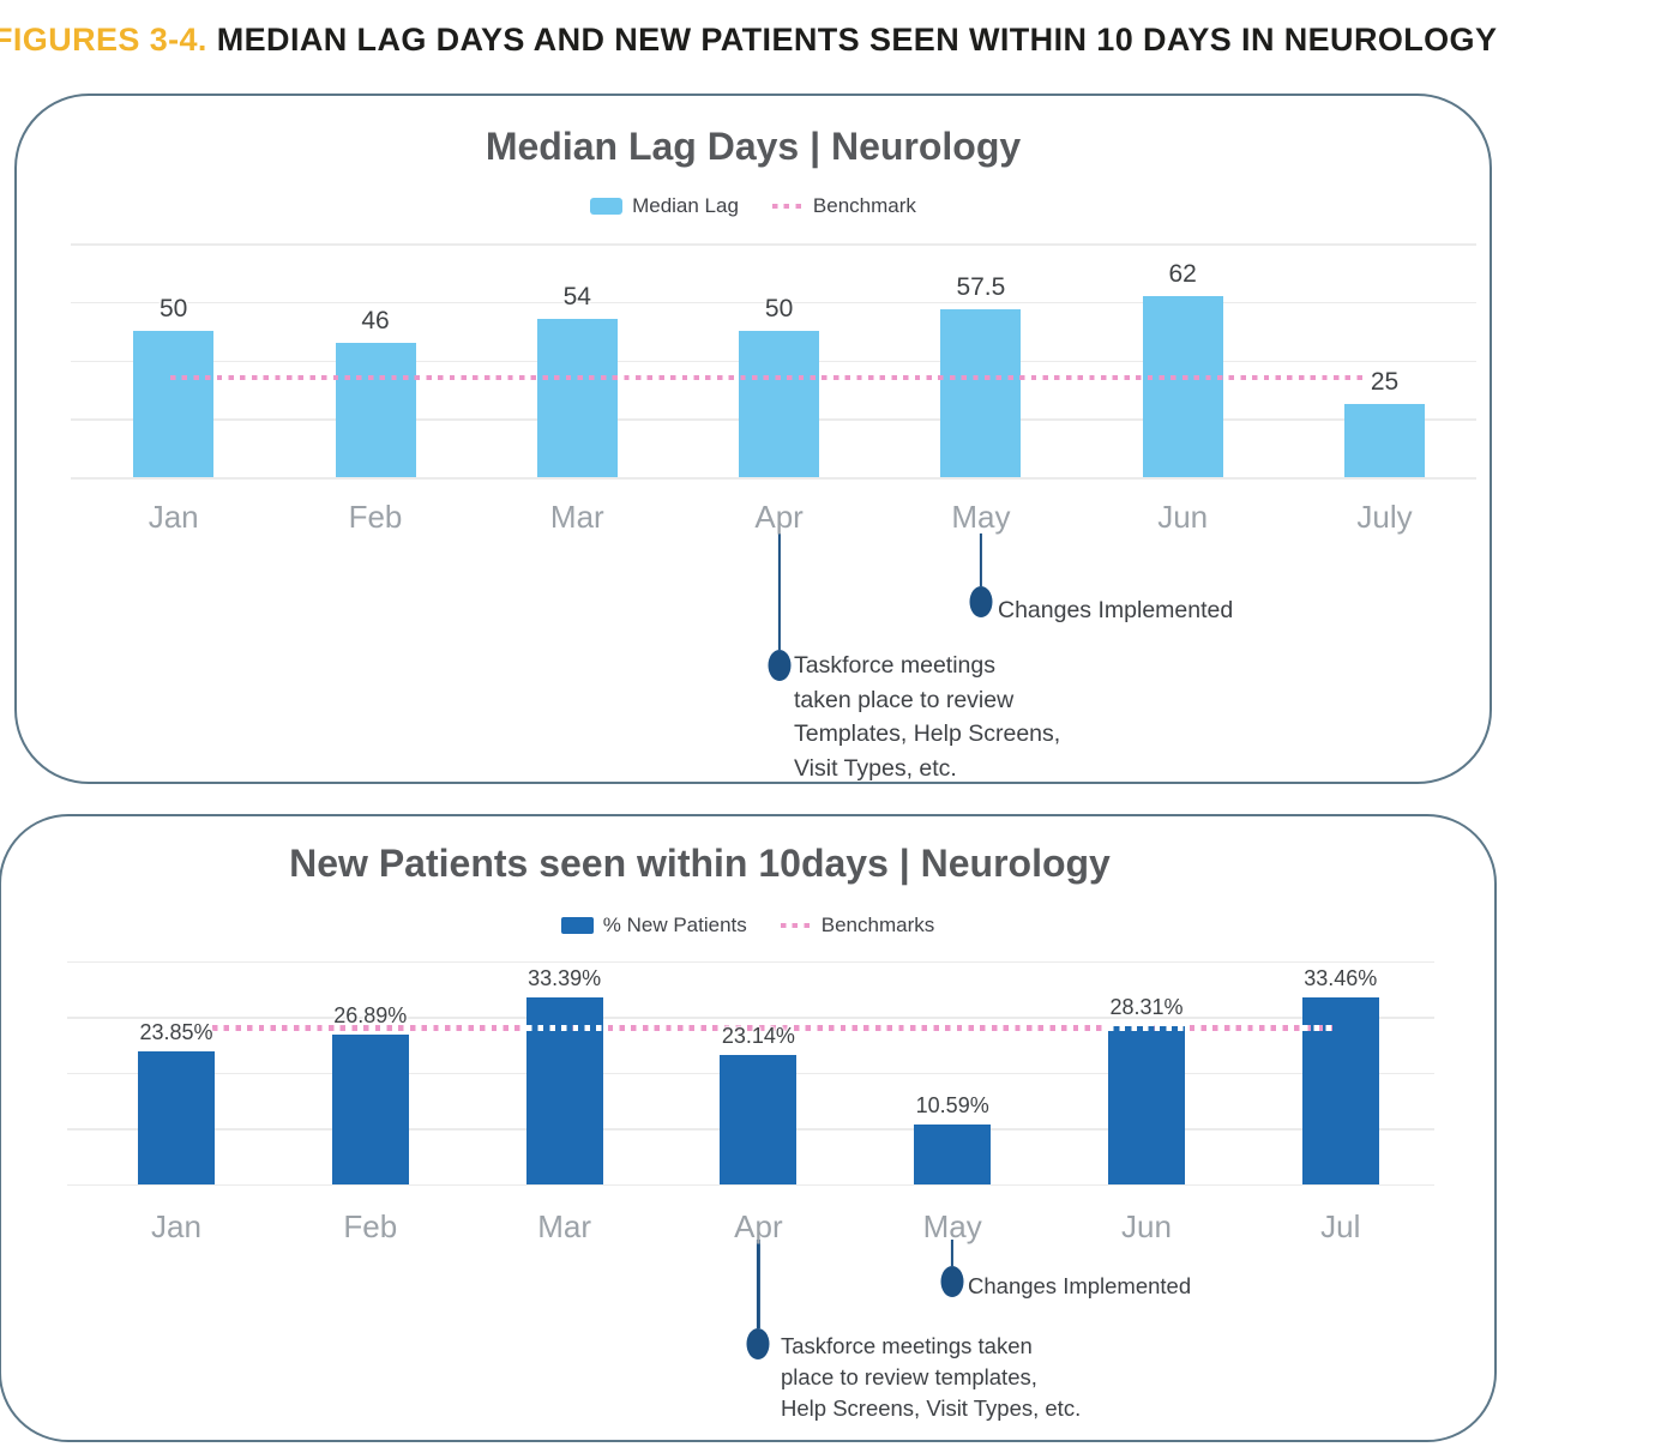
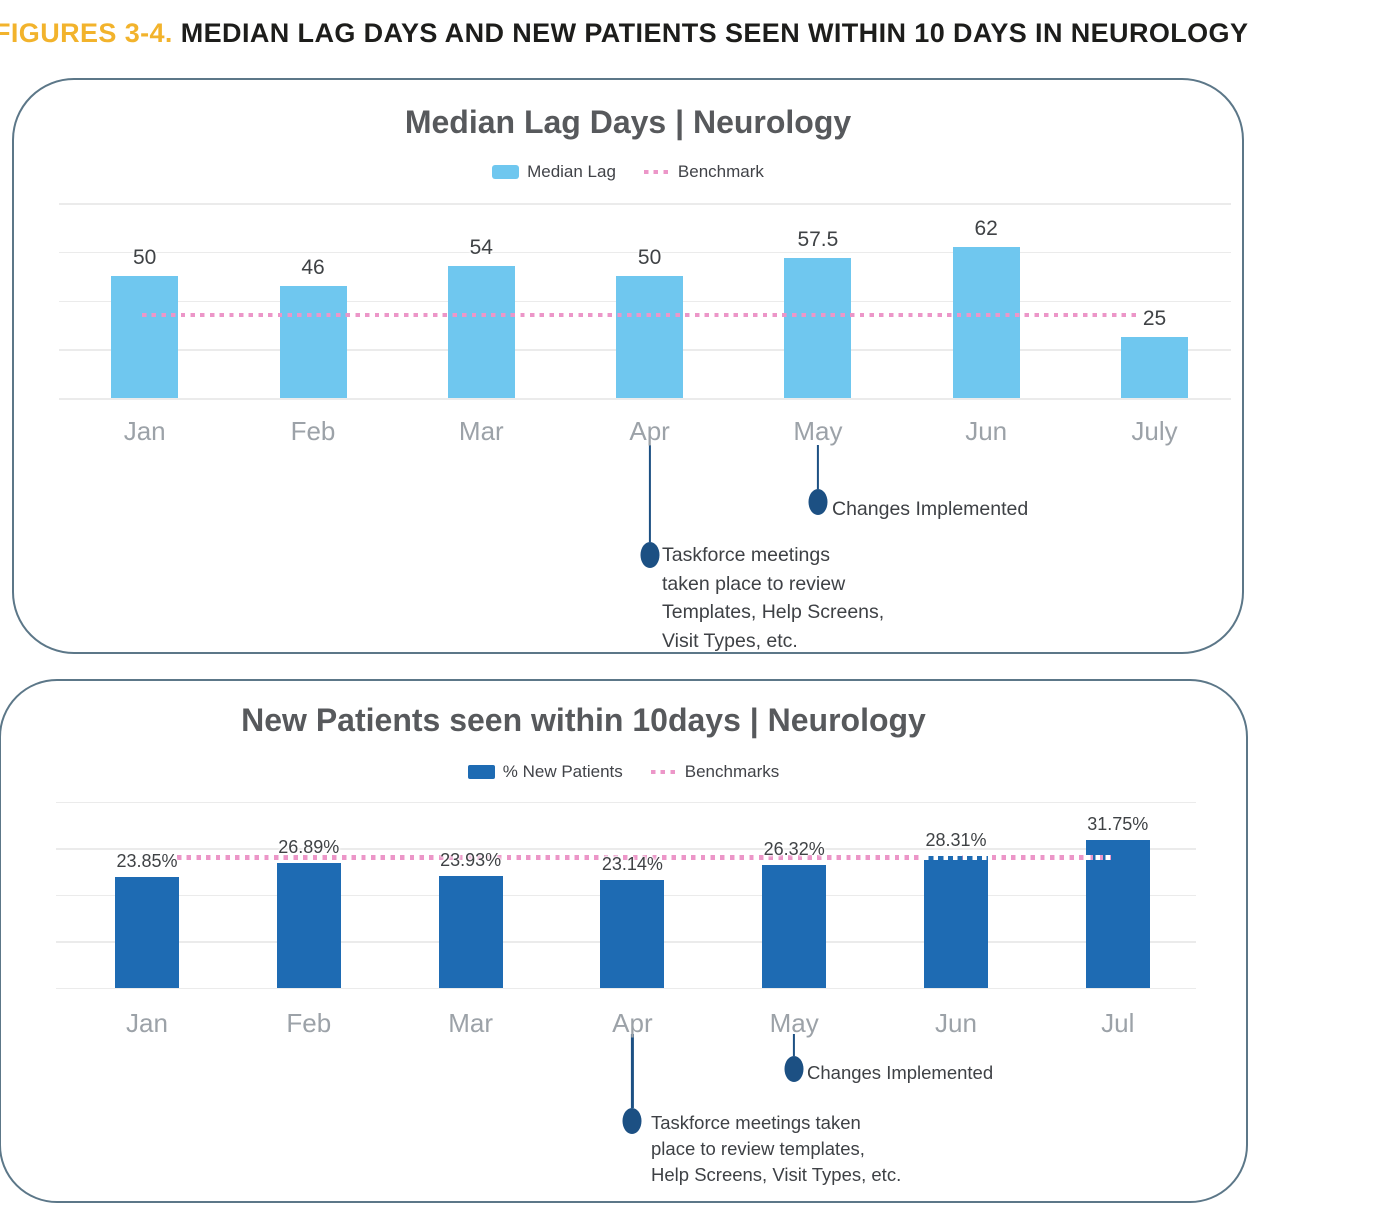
New Patients seen within 10days | Neurology/Mar: 33.39% -> 23.93%
New Patients seen within 10days | Neurology/May: 10.59% -> 26.32%
New Patients seen within 10days | Neurology/Jul: 33.46% -> 31.75%
